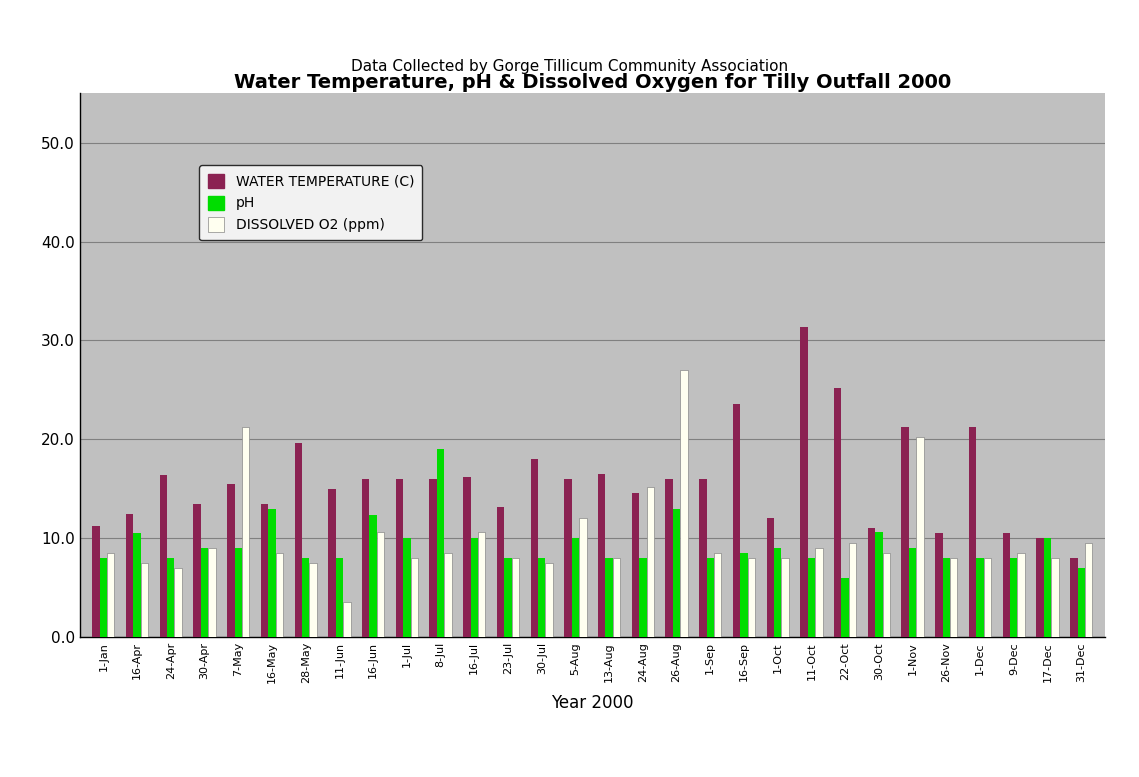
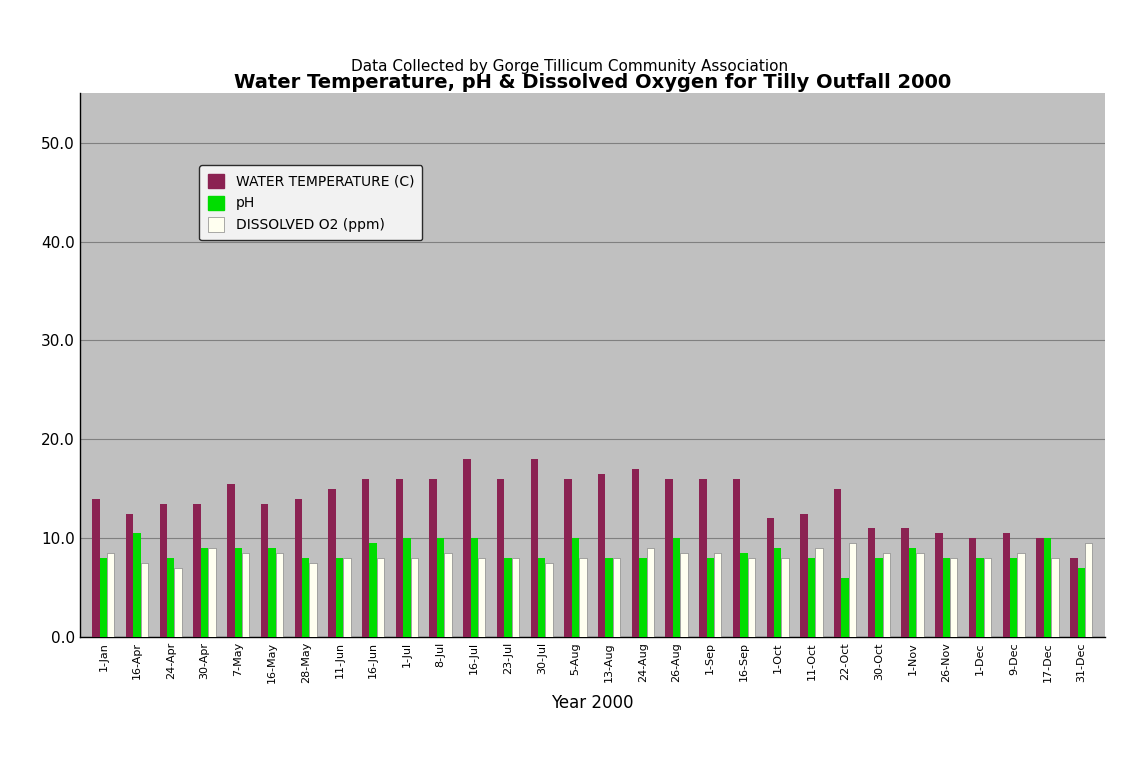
WATER TEMPERATURE (C)/1-Jan: 11.2 -> 14.0
WATER TEMPERATURE (C)/24-Apr: 16.4 -> 13.5
DISSOLVED O2 (ppm)/7-May: 21.2 -> 8.5
pH/16-May: 13.0 -> 9.0
WATER TEMPERATURE (C)/28-May: 19.6 -> 14.0
DISSOLVED O2 (ppm)/11-Jun: 3.6 -> 8.0
pH/16-Jun: 12.4 -> 9.5
DISSOLVED O2 (ppm)/16-Jun: 10.6 -> 8.0
pH/8-Jul: 19.0 -> 10.0
WATER TEMPERATURE (C)/16-Jul: 16.2 -> 18.0
DISSOLVED O2 (ppm)/16-Jul: 10.6 -> 8.0
WATER TEMPERATURE (C)/23-Jul: 13.2 -> 16.0
DISSOLVED O2 (ppm)/5-Aug: 12.0 -> 8.0
WATER TEMPERATURE (C)/24-Aug: 14.6 -> 17.0
DISSOLVED O2 (ppm)/24-Aug: 15.2 -> 9.0
pH/26-Aug: 13.0 -> 10.0
DISSOLVED O2 (ppm)/26-Aug: 27.0 -> 8.5
WATER TEMPERATURE (C)/16-Sep: 23.6 -> 16.0
WATER TEMPERATURE (C)/11-Oct: 31.4 -> 12.5
WATER TEMPERATURE (C)/22-Oct: 25.2 -> 15.0
pH/30-Oct: 10.6 -> 8.0
WATER TEMPERATURE (C)/1-Nov: 21.2 -> 11.0
DISSOLVED O2 (ppm)/1-Nov: 20.2 -> 8.5
WATER TEMPERATURE (C)/1-Dec: 21.2 -> 10.0
